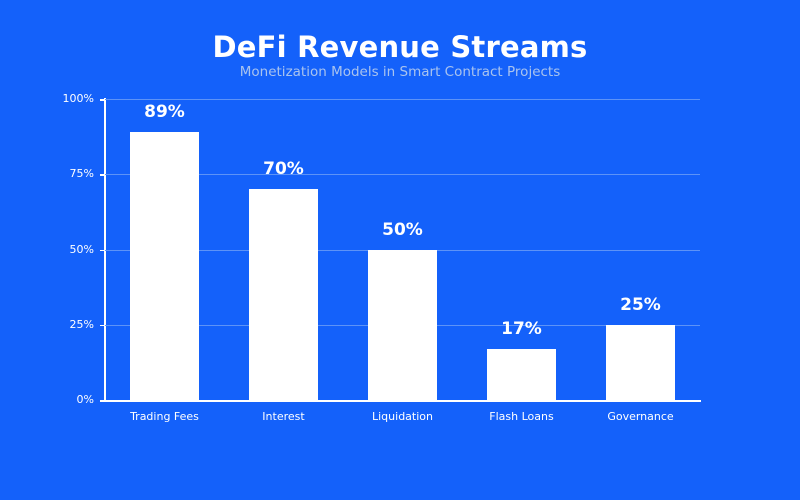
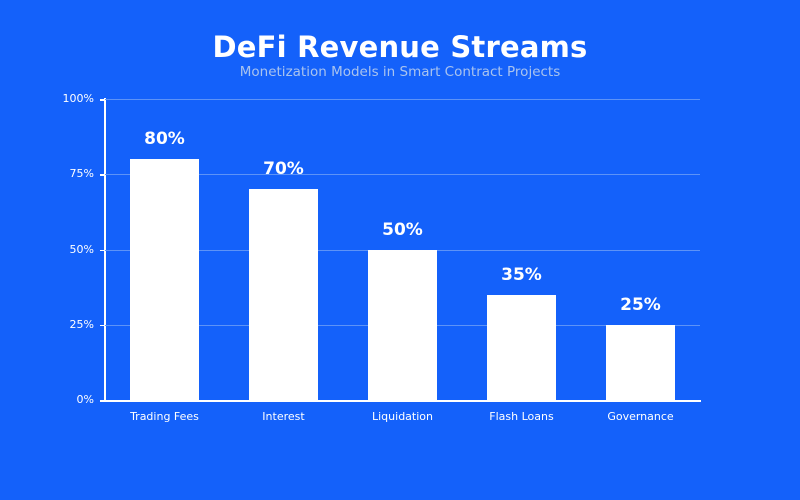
Trading Fees: 89% -> 80%
Flash Loans: 17% -> 35%
